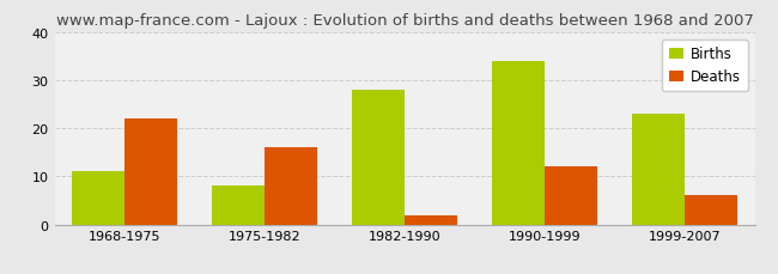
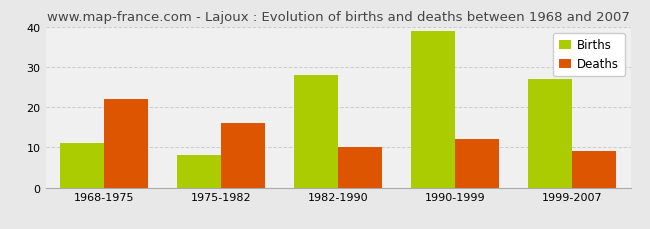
Deaths/1982-1990: 2 -> 10
Births/1990-1999: 34 -> 39
Births/1999-2007: 23 -> 27
Deaths/1999-2007: 6 -> 9
